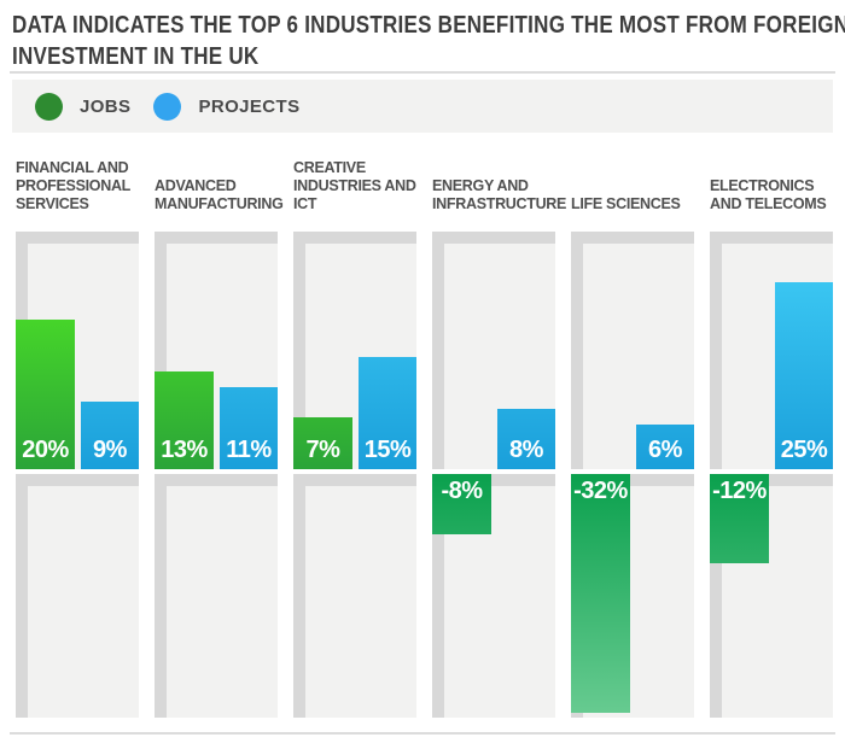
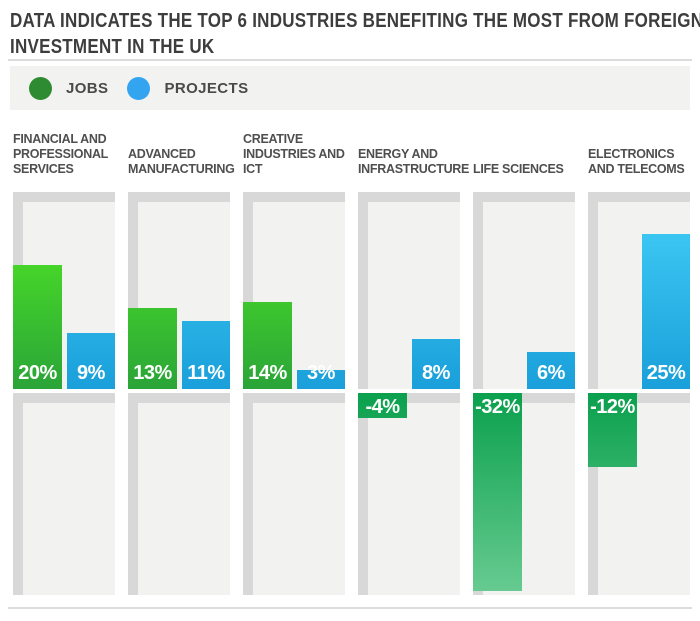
JOBS/CREATIVE INDUSTRIES AND ICT: 7% -> 14%
PROJECTS/CREATIVE INDUSTRIES AND ICT: 15% -> 3%
JOBS/ENERGY AND INFRASTRUCTURE: -8% -> -4%
